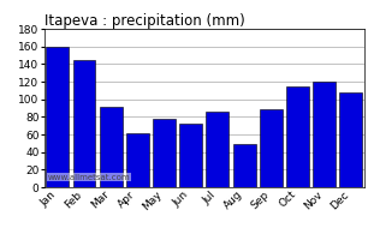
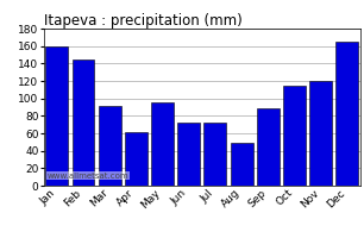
May: 78 -> 95
Jul: 86 -> 72
Dec: 108 -> 165
